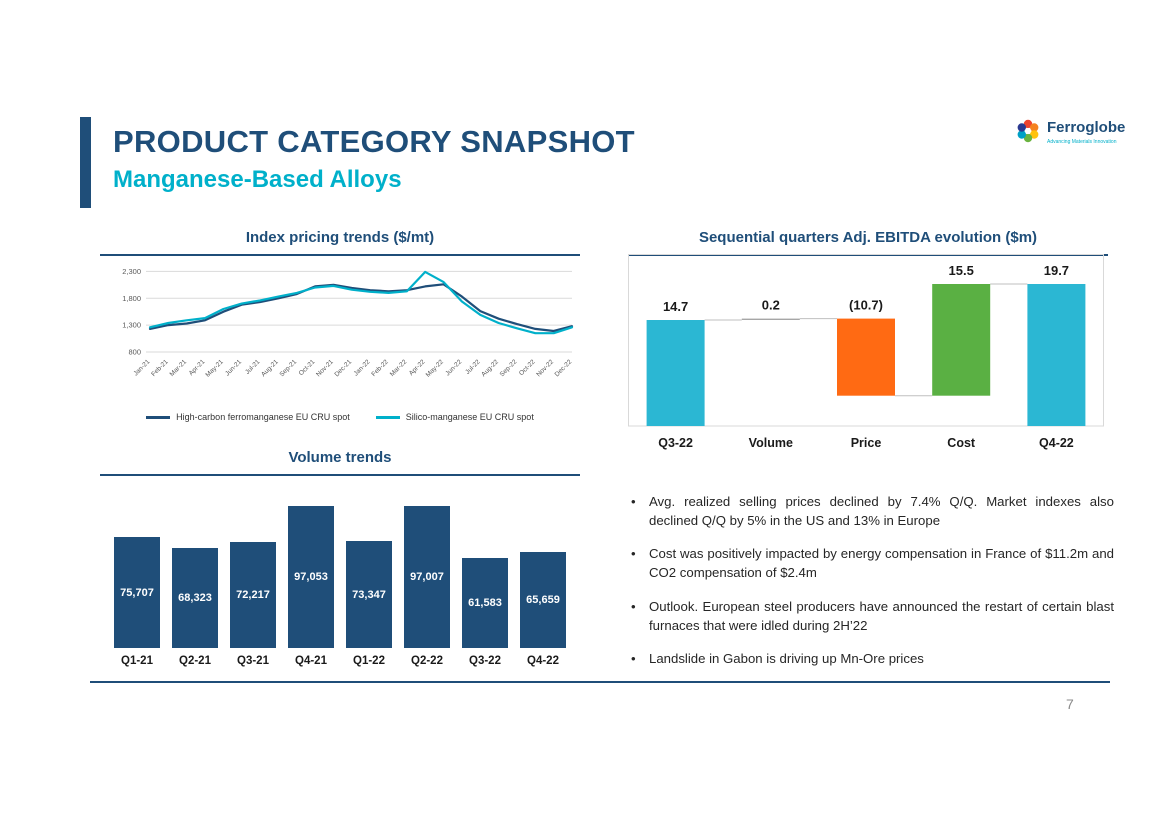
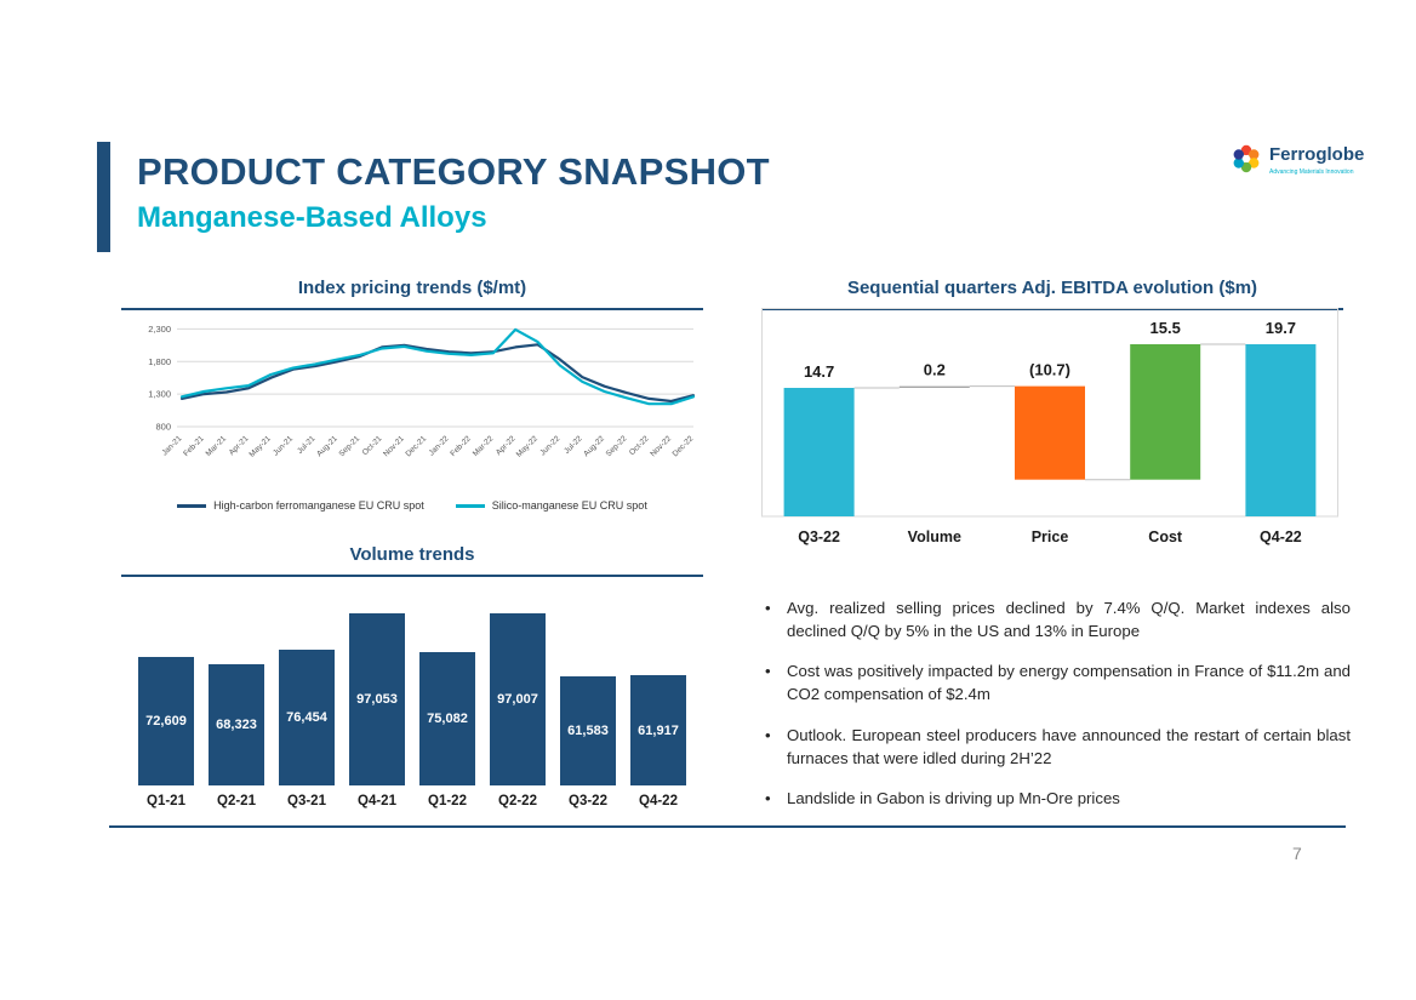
Volume trends/Q1-21: 75,707 -> 72,609
Volume trends/Q3-21: 72,217 -> 76,454
Volume trends/Q1-22: 73,347 -> 75,082
Volume trends/Q4-22: 65,659 -> 61,917
